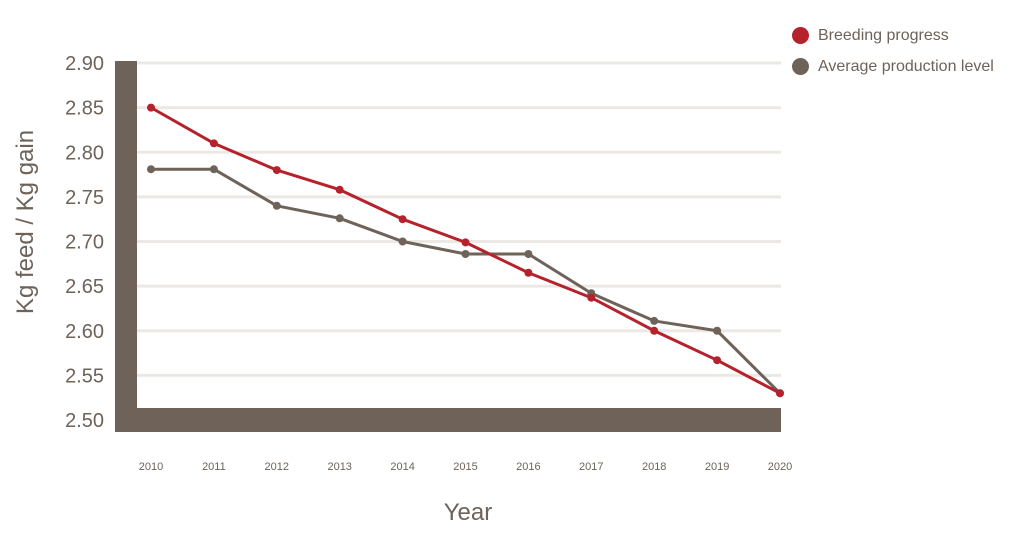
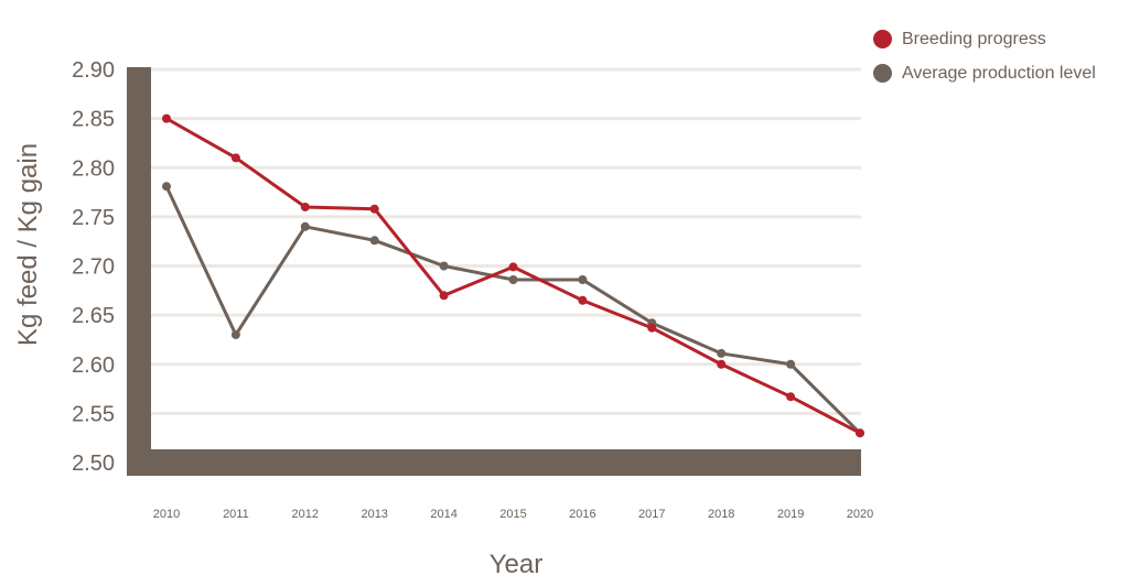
Average production level/2011: 2.78 -> 2.63
Breeding progress/2012: 2.78 -> 2.76
Breeding progress/2014: 2.73 -> 2.67
